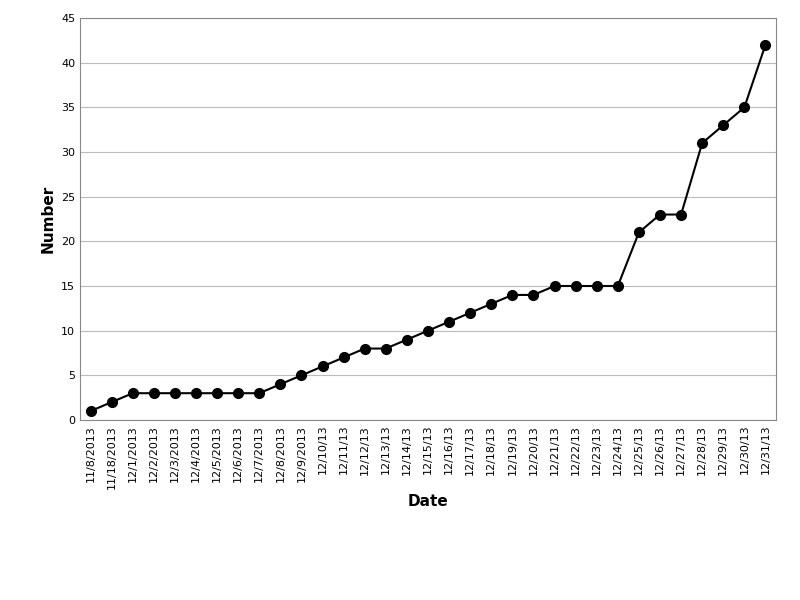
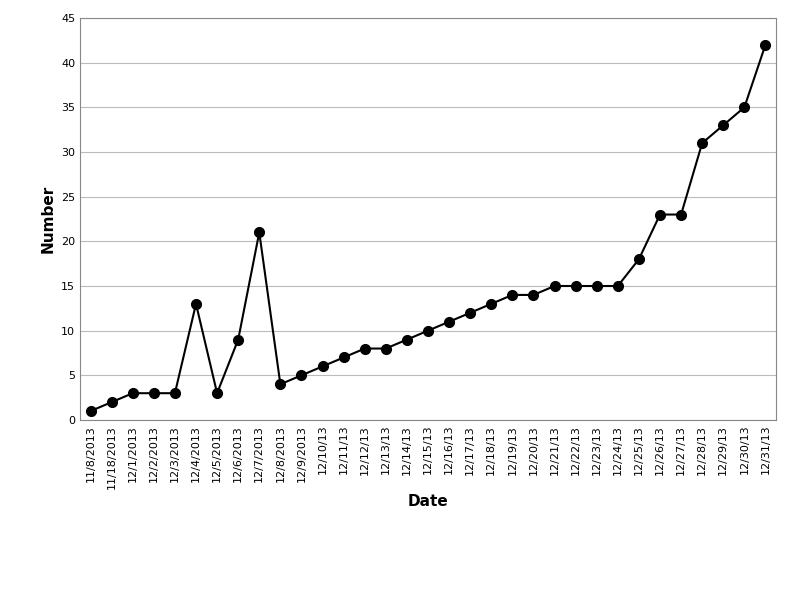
12/4/2013: 3 -> 13
12/6/2013: 3 -> 9
12/7/2013: 3 -> 21
12/25/13: 21 -> 18
